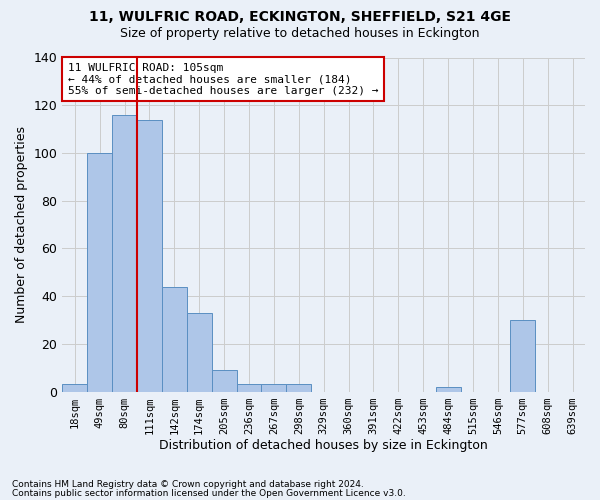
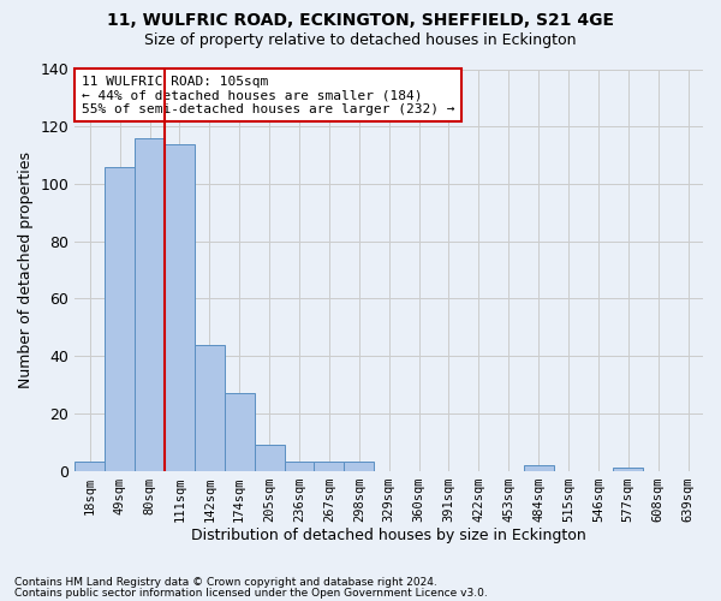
49sqm: 100 -> 106
174sqm: 33 -> 27
577sqm: 30 -> 1
